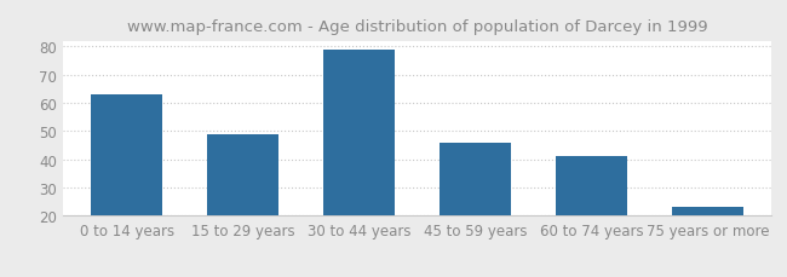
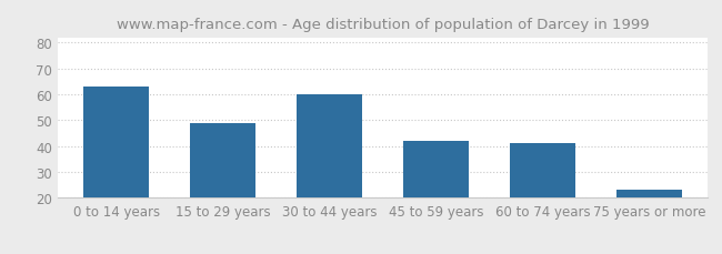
30 to 44 years: 79 -> 60
45 to 59 years: 46 -> 42
